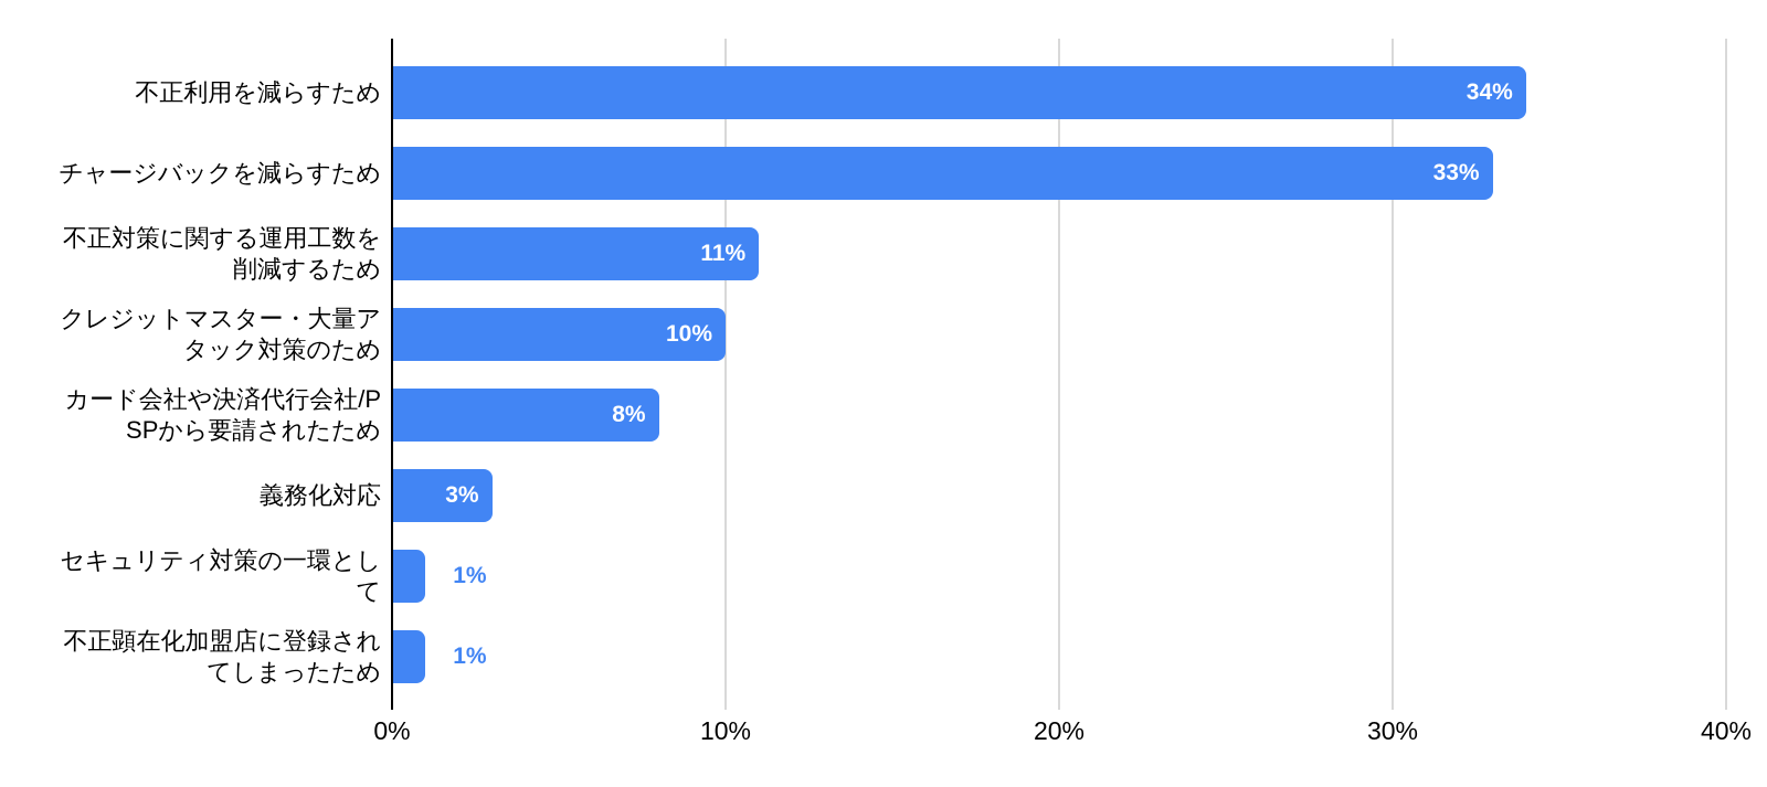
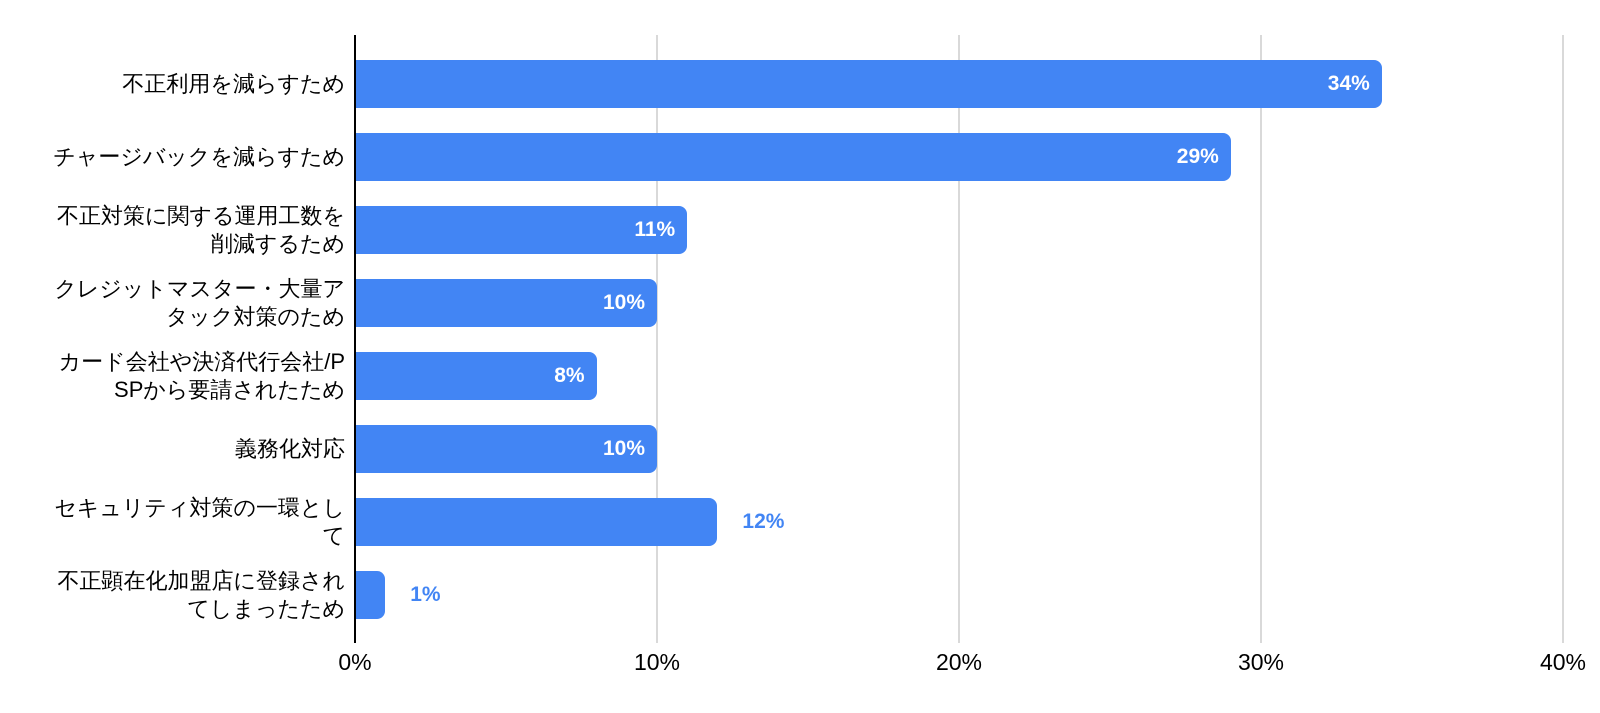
チャージバックを減らすため: 33% -> 29%
義務化対応: 3% -> 10%
セキュリティ対策の一環として: 1% -> 12%
